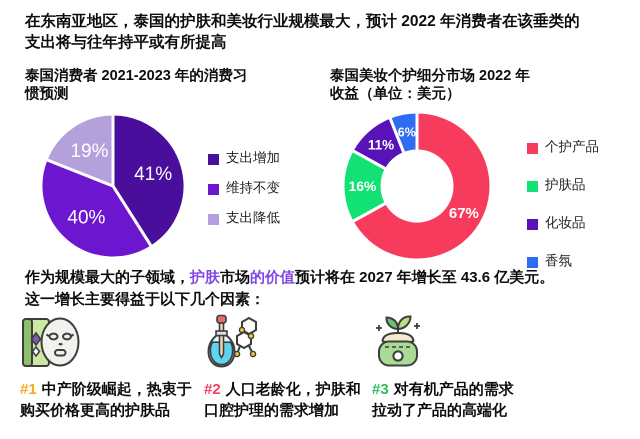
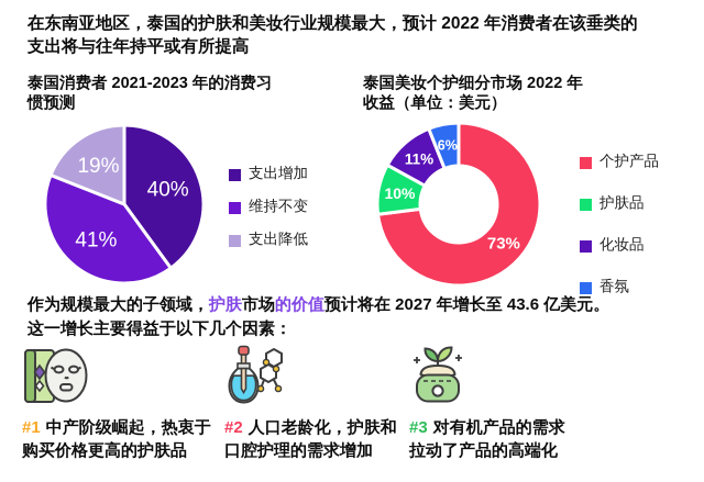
泰国消费者 2021-2023 年的消费习惯预测/支出增加: 41% -> 40%
泰国消费者 2021-2023 年的消费习惯预测/维持不变: 40% -> 41%
泰国美妆个护细分市场 2022 年收益（单位：美元）/个护产品: 67% -> 73%
泰国美妆个护细分市场 2022 年收益（单位：美元）/护肤品: 16% -> 10%
